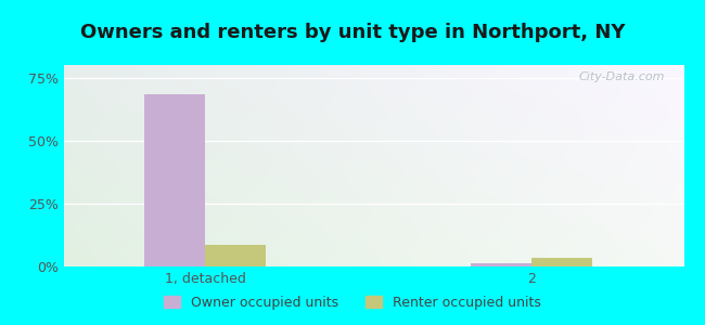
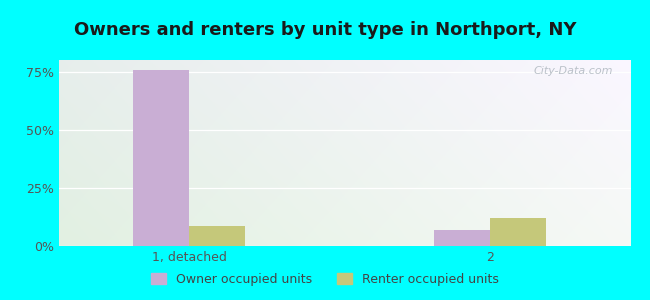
Owner occupied units/1, detached: 68.5% -> 75.5%
Owner occupied units/2: 1.5% -> 7.0%
Renter occupied units/2: 3.5% -> 12.0%
